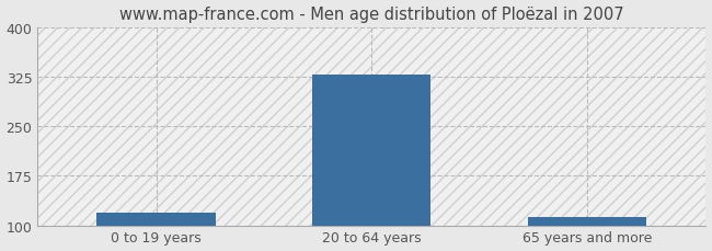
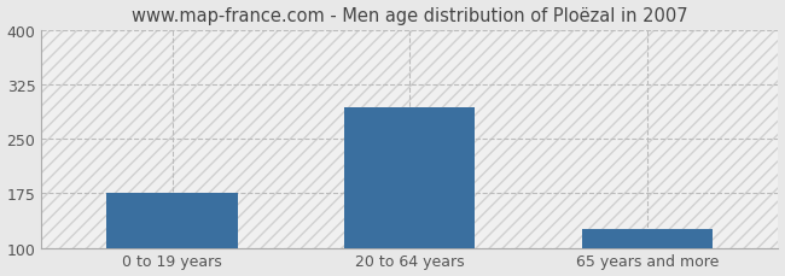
0 to 19 years: 120 -> 176
20 to 64 years: 329 -> 294
65 years and more: 113 -> 126
